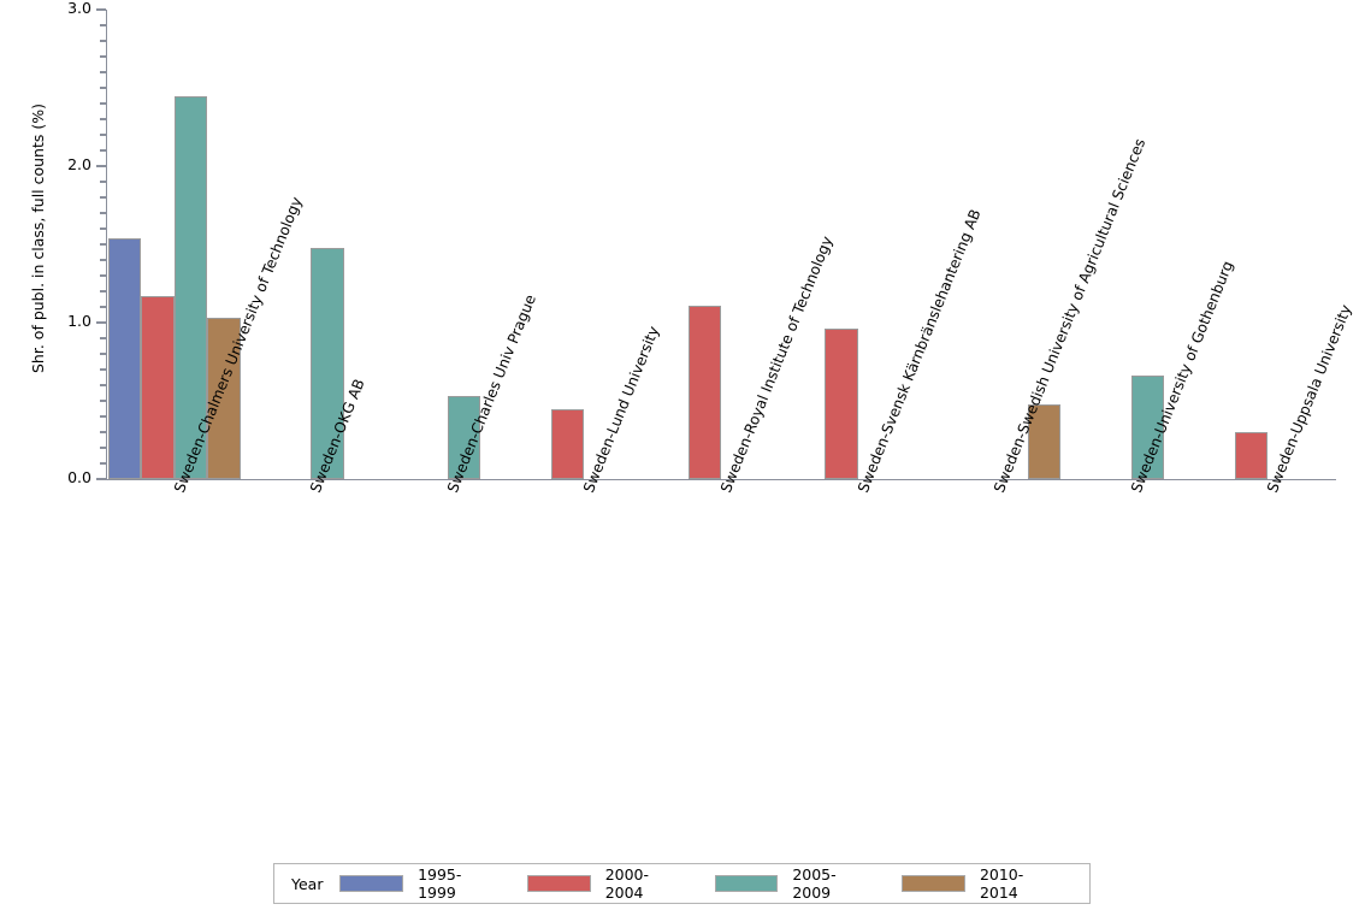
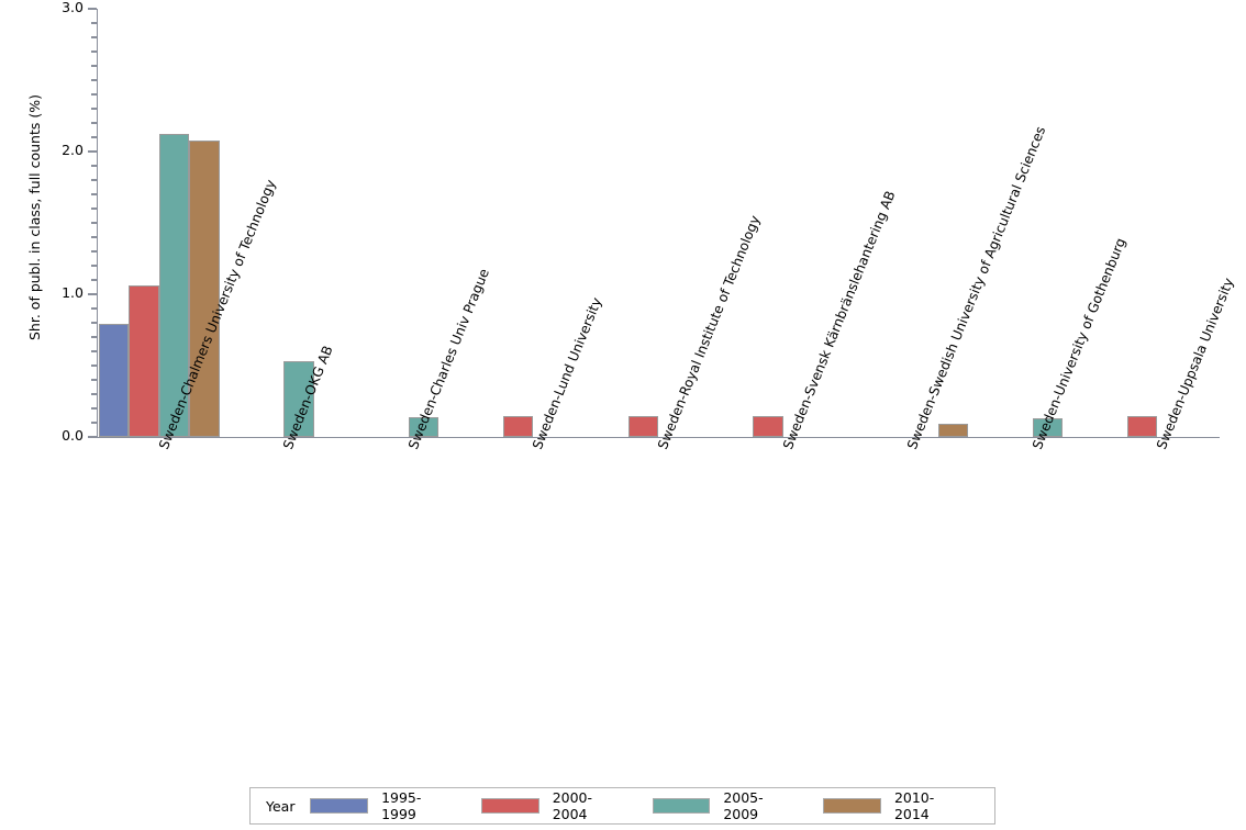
1995-1999/Sweden-Chalmers University of Technology: 1.54 -> 0.79
2000-2004/Sweden-Chalmers University of Technology: 1.17 -> 1.06
2005-2009/Sweden-Chalmers University of Technology: 2.45 -> 2.12
2010-2014/Sweden-Chalmers University of Technology: 1.03 -> 2.08
2005-2009/Sweden-OKG AB: 1.48 -> 0.53
2005-2009/Sweden-Charles Univ Prague: 0.53 -> 0.14
2000-2004/Sweden-Lund University: 0.45 -> 0.15
2000-2004/Sweden-Royal Institute of Technology: 1.11 -> 0.15
2000-2004/Sweden-Svensk Kärnbränslehantering AB: 0.96 -> 0.15
2010-2014/Sweden-Swedish University of Agricultural Sciences: 0.48 -> 0.09
2005-2009/Sweden-University of Gothenburg: 0.66 -> 0.13
2000-2004/Sweden-Uppsala University: 0.30 -> 0.15
